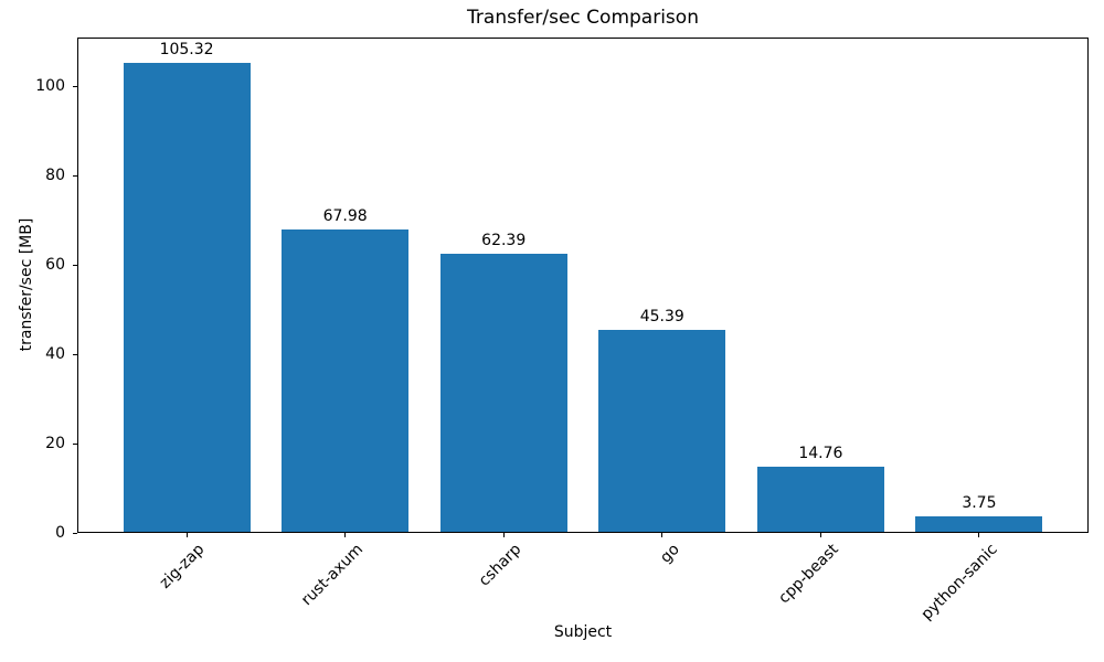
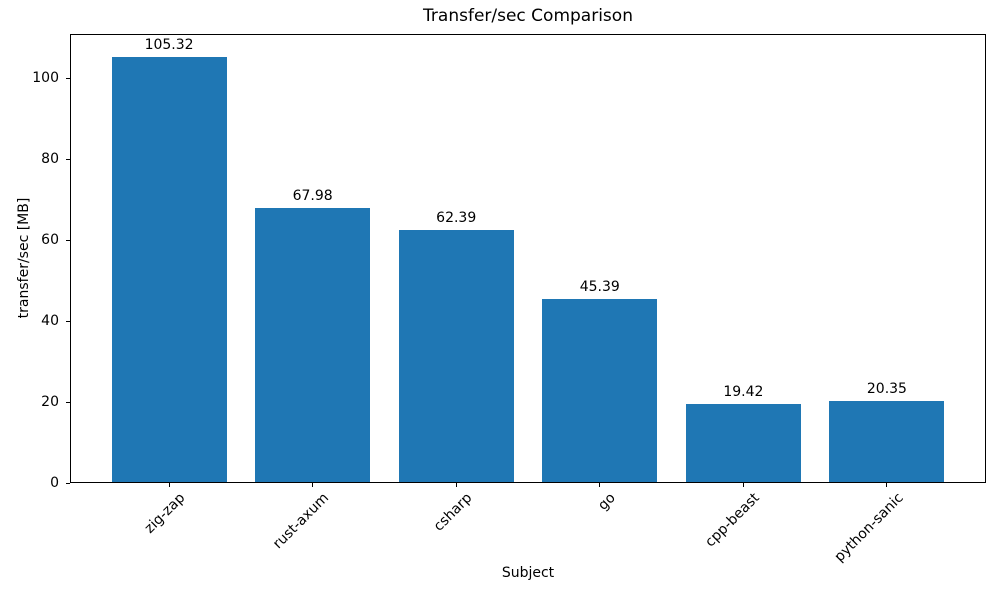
cpp-beast: 14.76 -> 19.42
python-sanic: 3.75 -> 20.35
